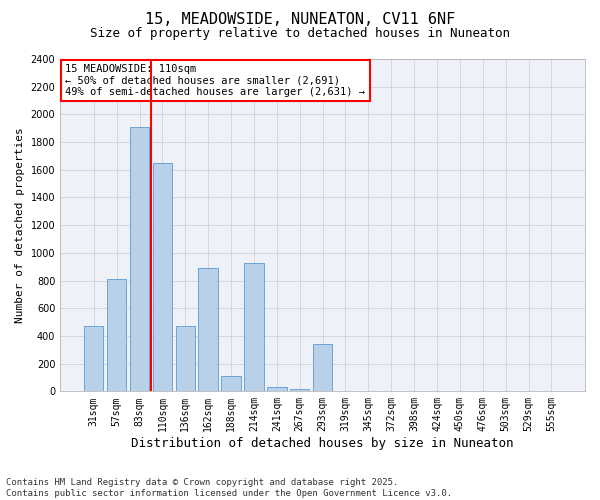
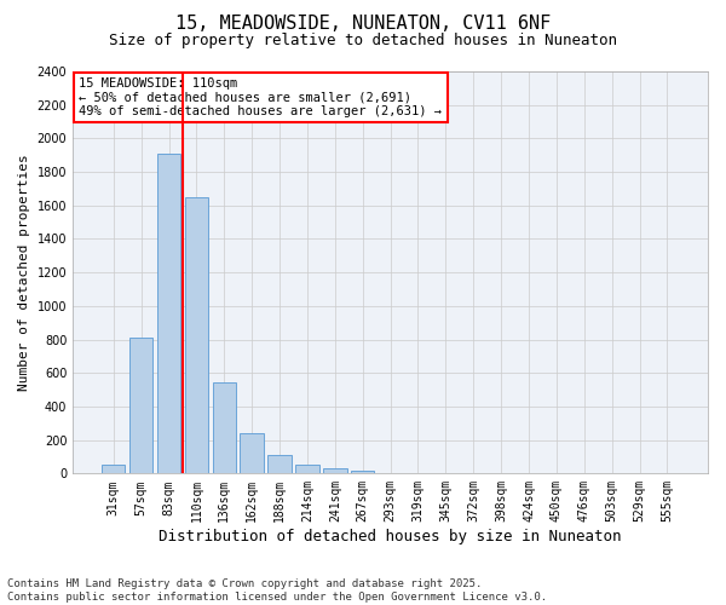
31sqm: 470 -> 60
136sqm: 470 -> 540
162sqm: 890 -> 240
214sqm: 930 -> 60
293sqm: 340 -> 0
